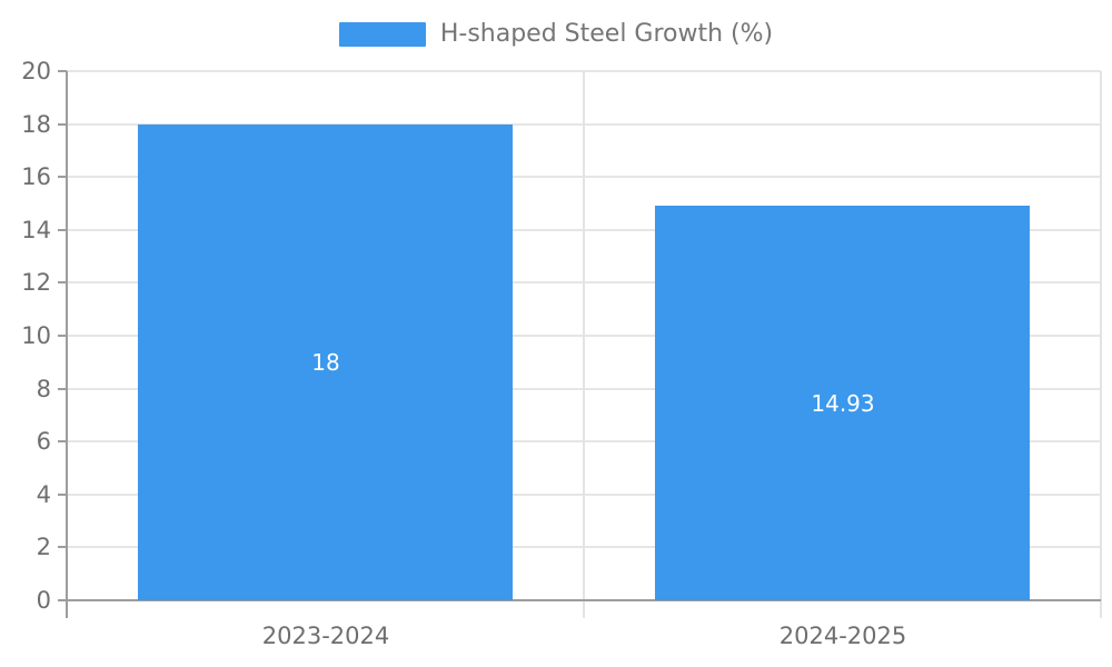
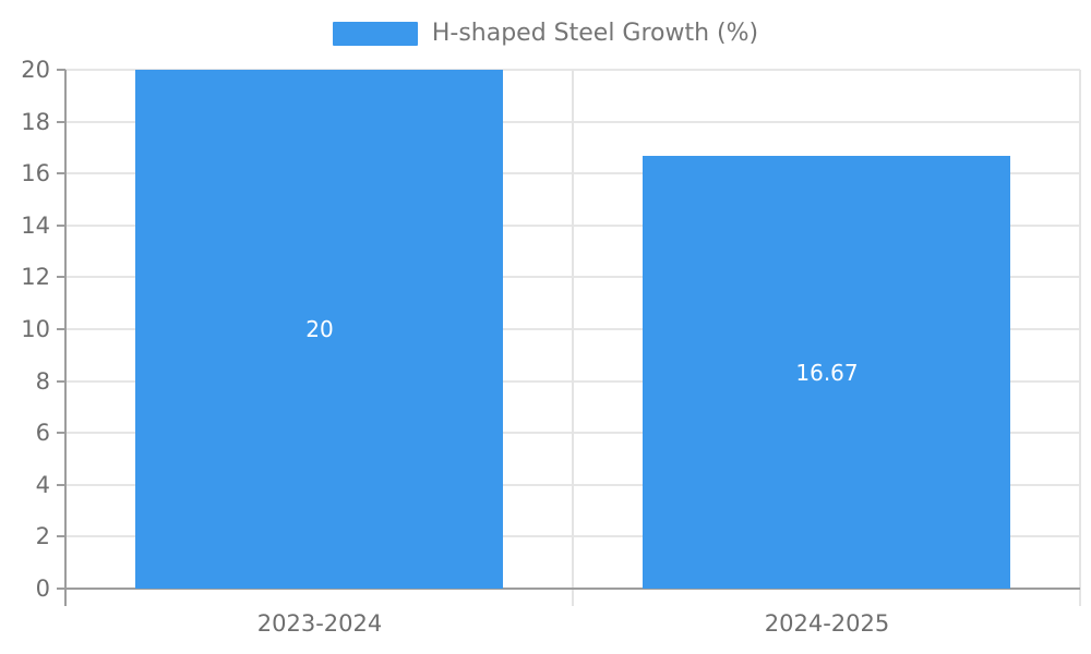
2023-2024: 18 -> 20
2024-2025: 14.93 -> 16.67
